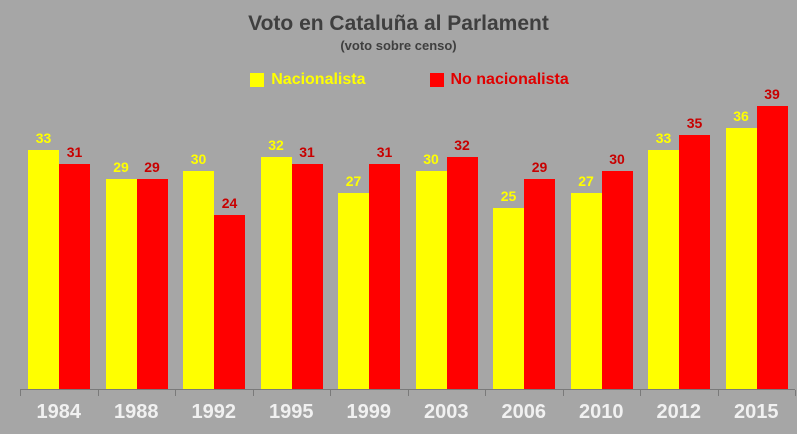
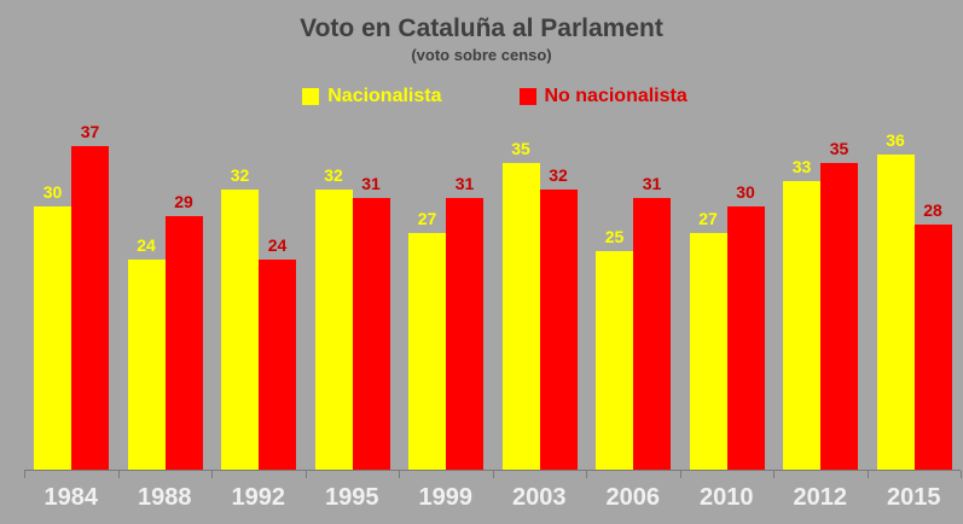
Nacionalista/1984: 33 -> 30
No nacionalista/1984: 31 -> 37
Nacionalista/1988: 29 -> 24
Nacionalista/1992: 30 -> 32
Nacionalista/2003: 30 -> 35
No nacionalista/2006: 29 -> 31
No nacionalista/2015: 39 -> 28
